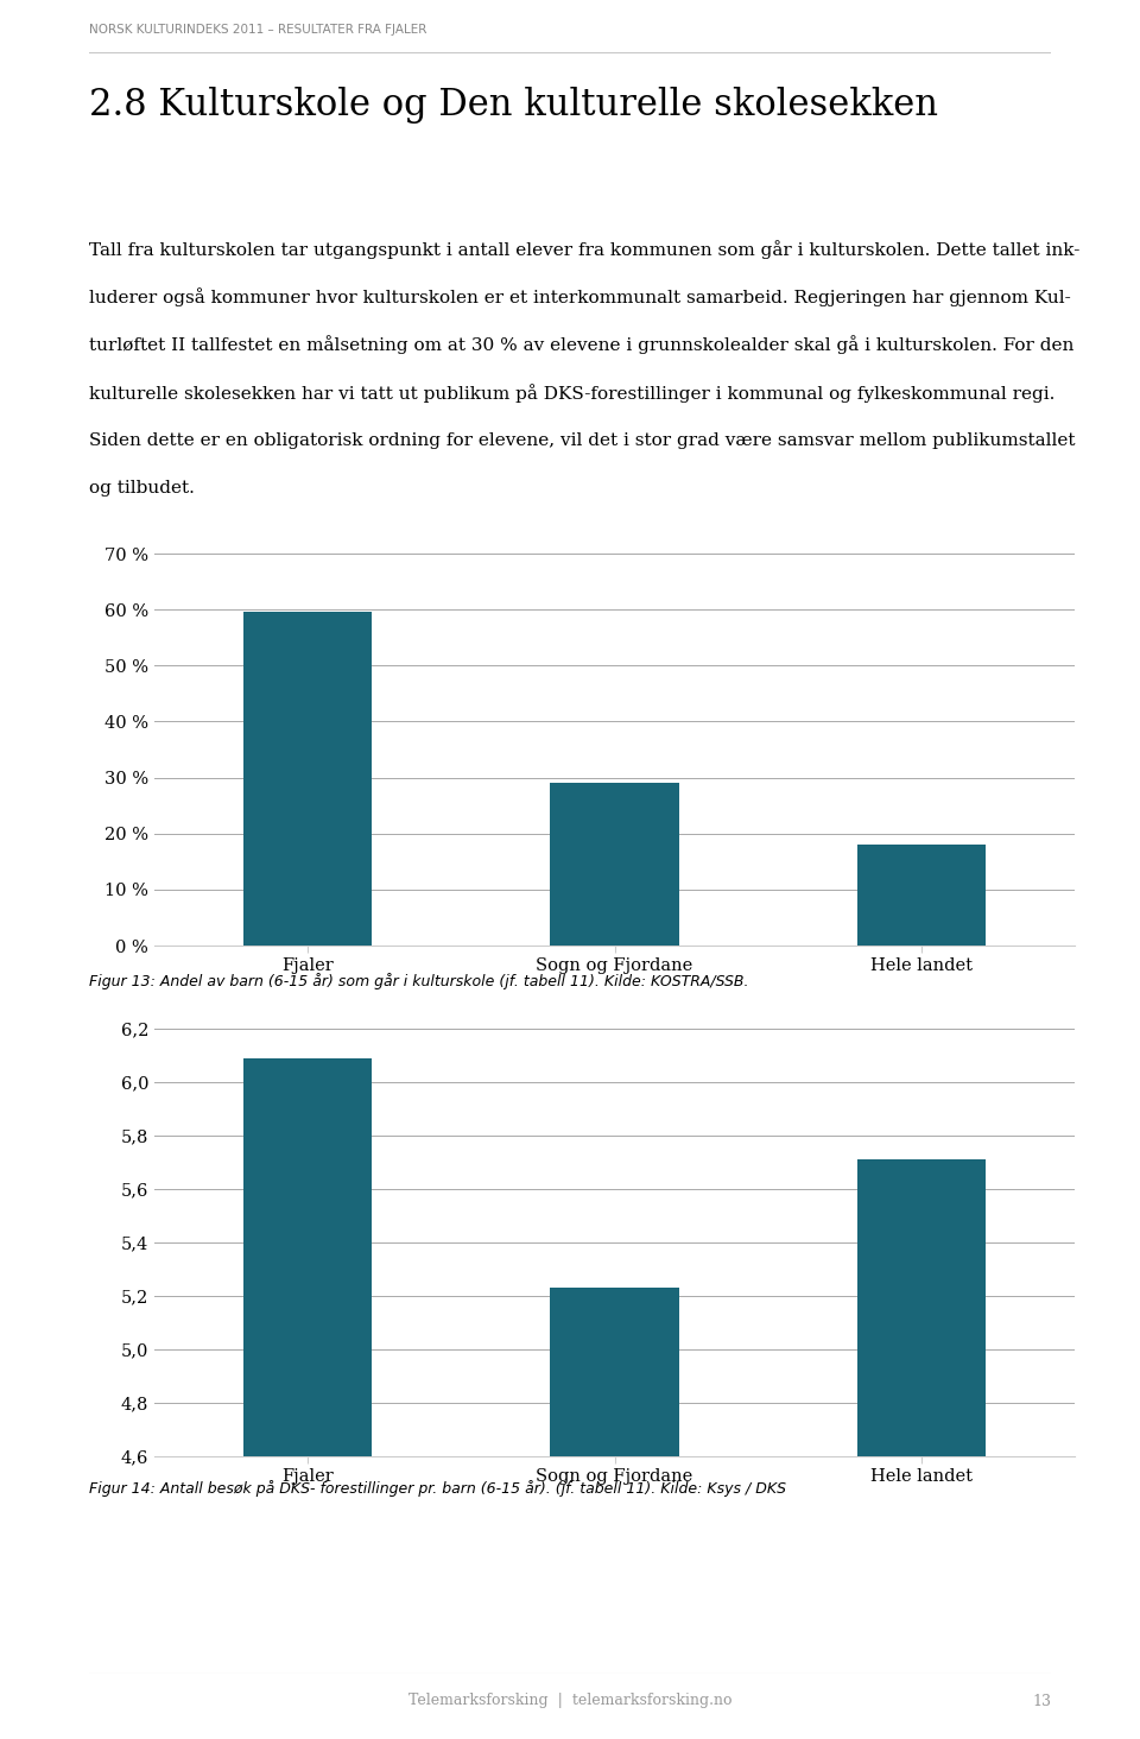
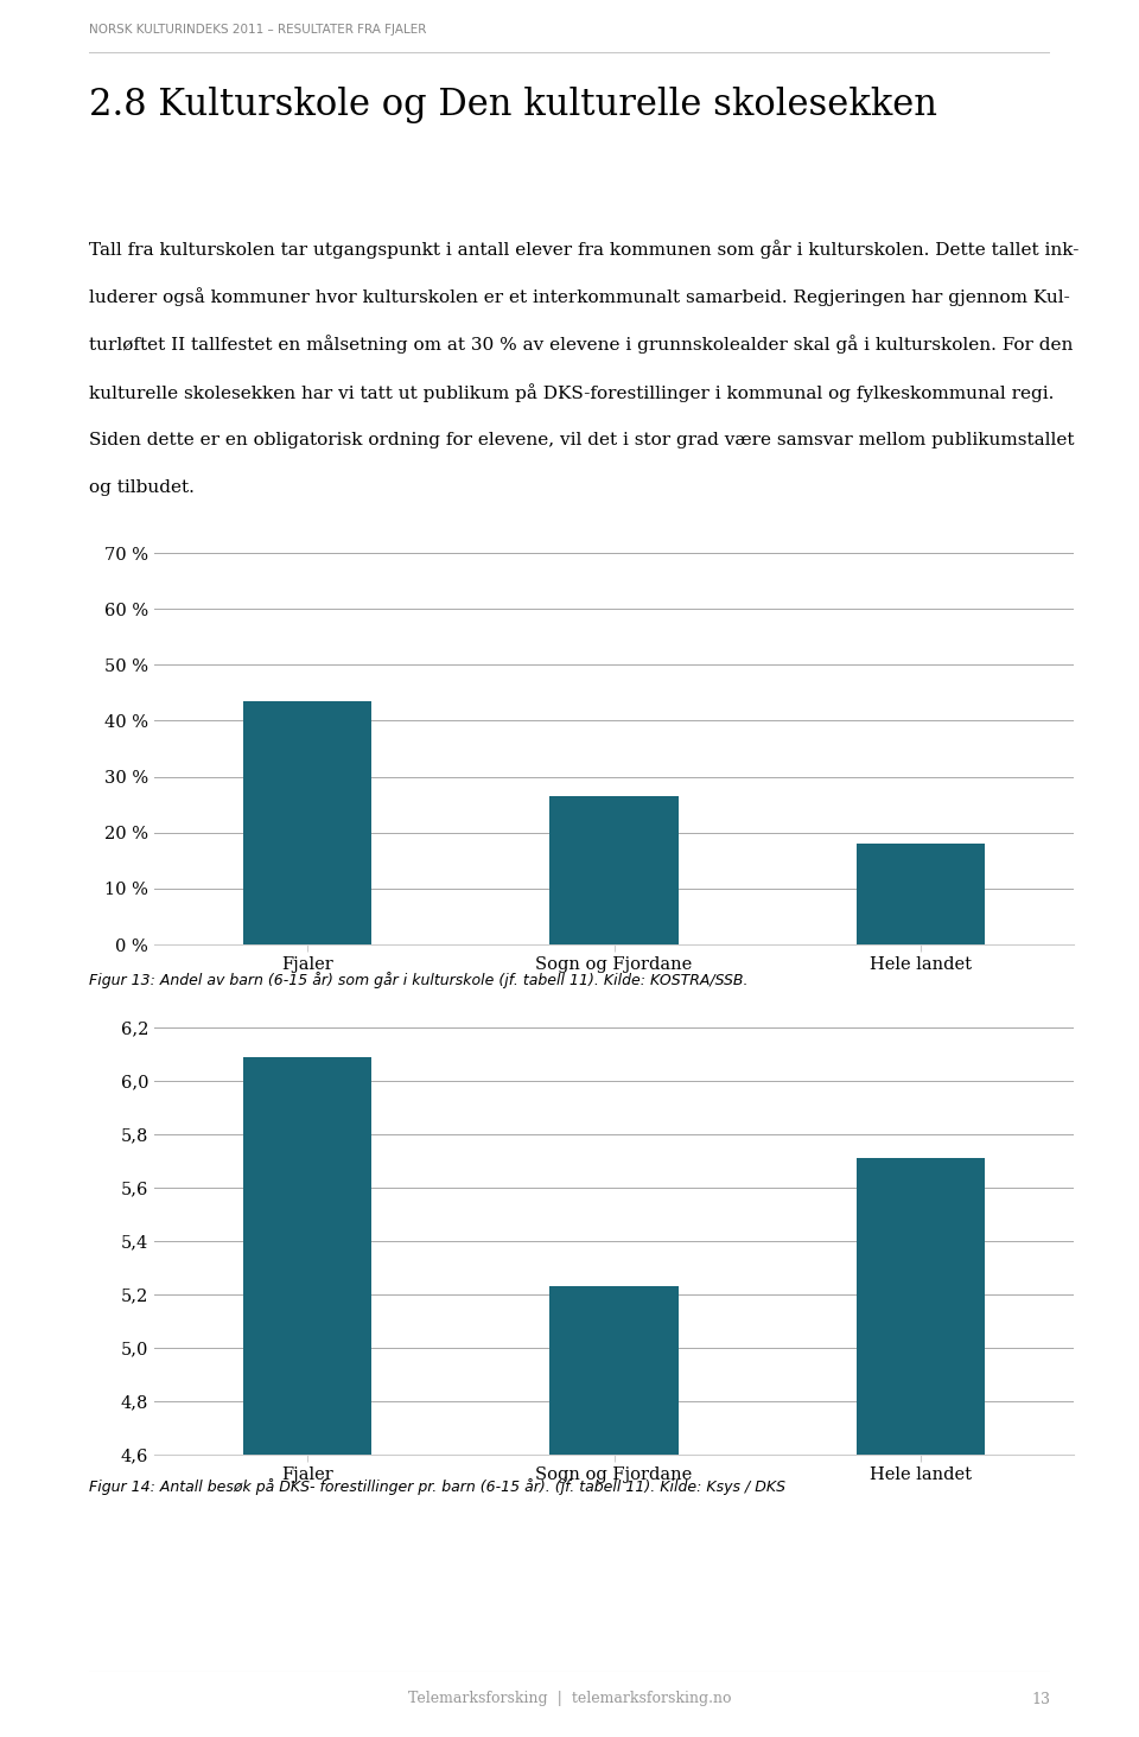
Fjaler: 59.7 % -> 43.5 %
Sogn og Fjordane: 29.1 % -> 26.5 %
